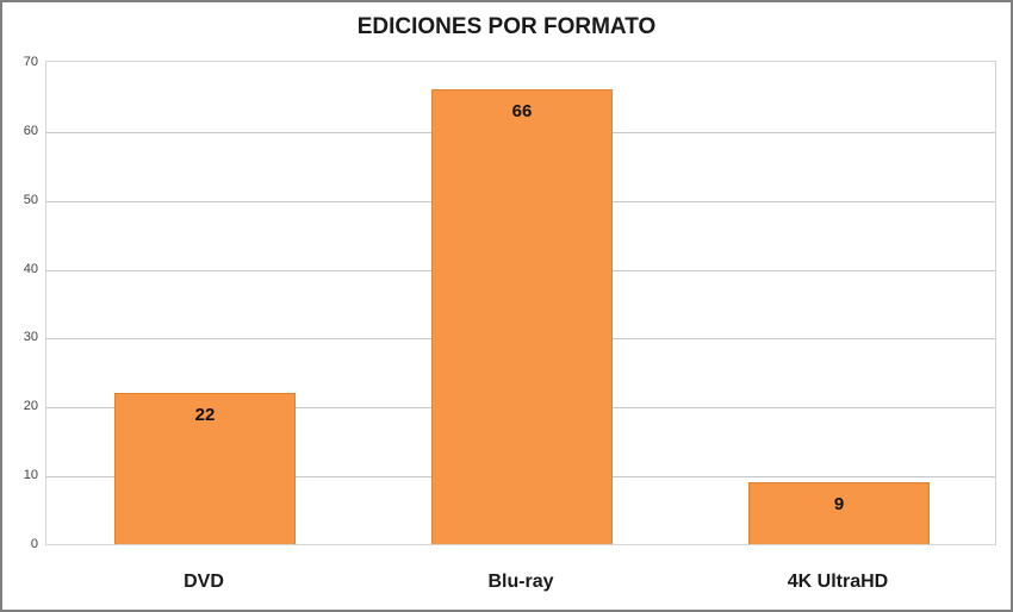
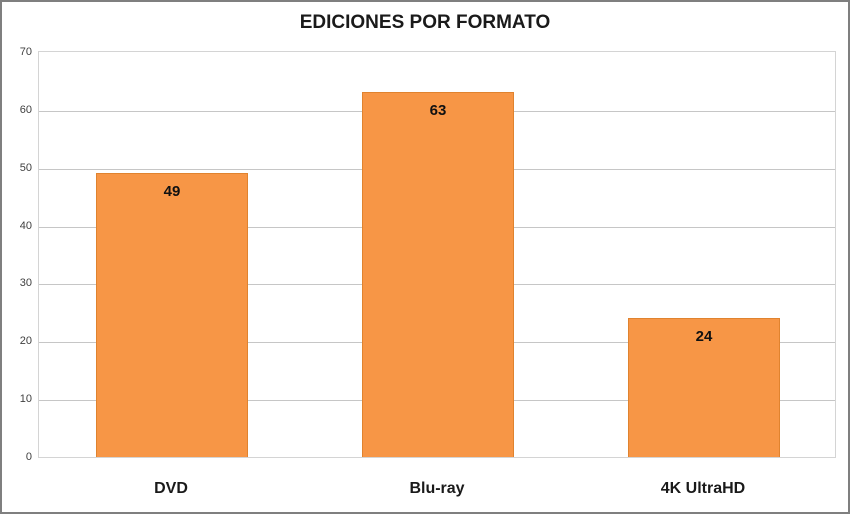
DVD: 22 -> 49
Blu-ray: 66 -> 63
4K UltraHD: 9 -> 24
